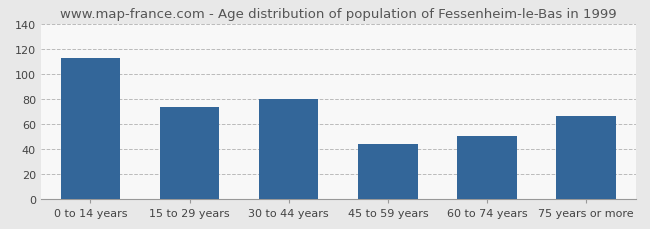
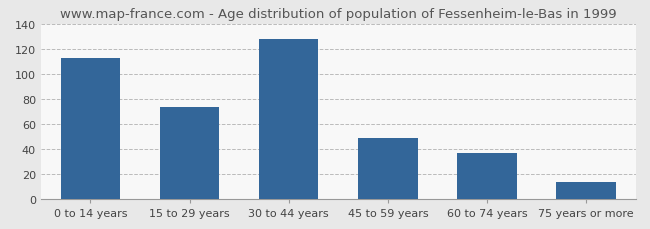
30 to 44 years: 80 -> 128
45 to 59 years: 44 -> 49
60 to 74 years: 51 -> 37
75 years or more: 67 -> 14
